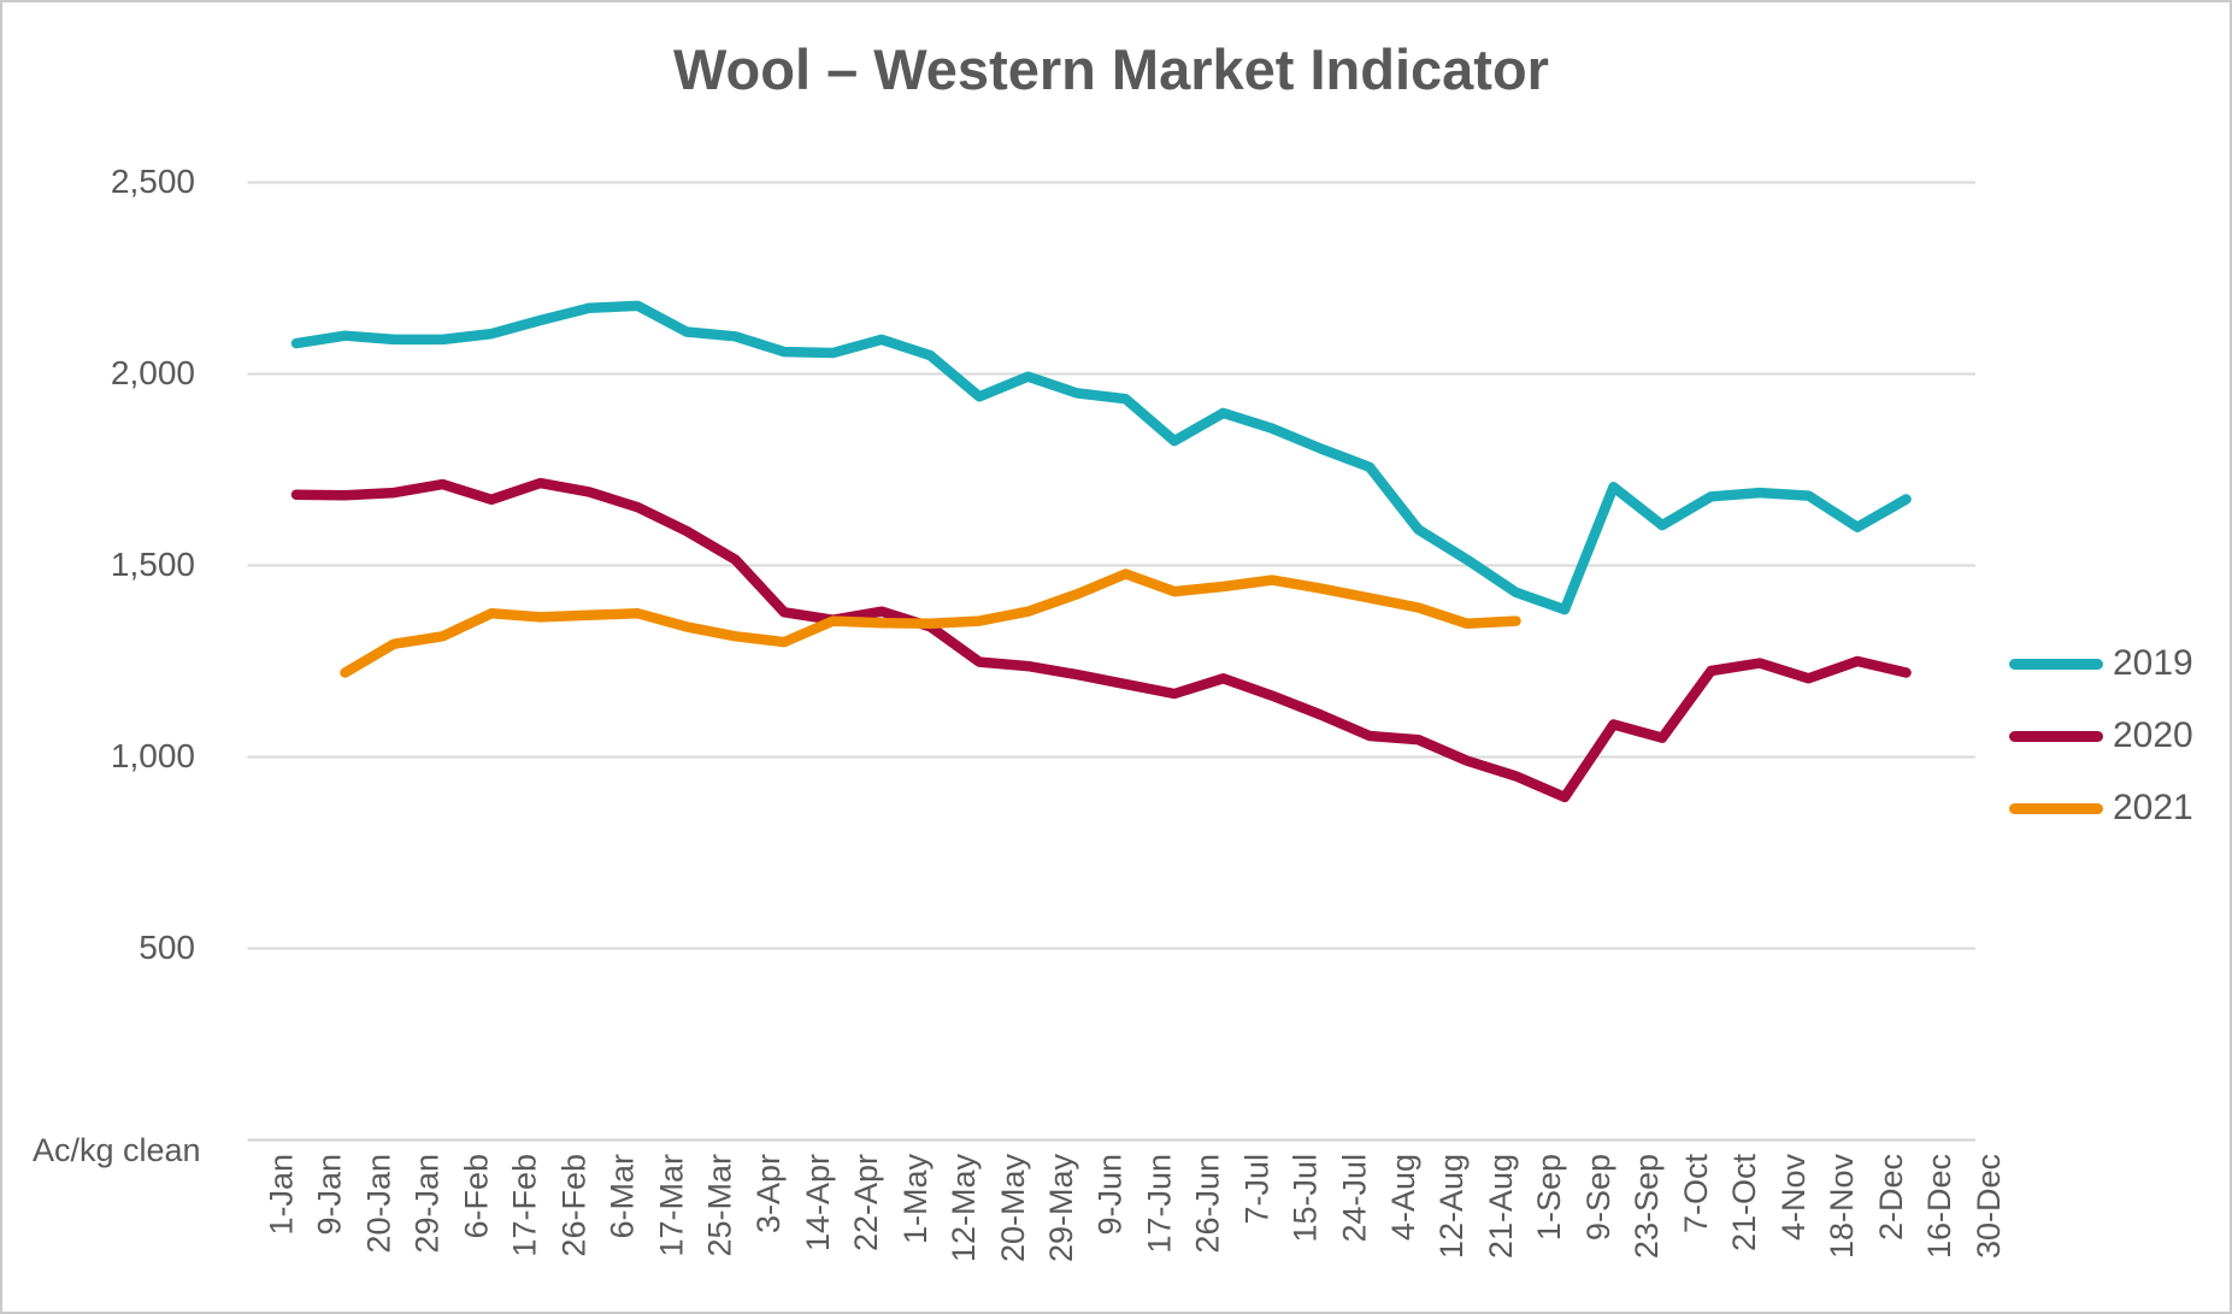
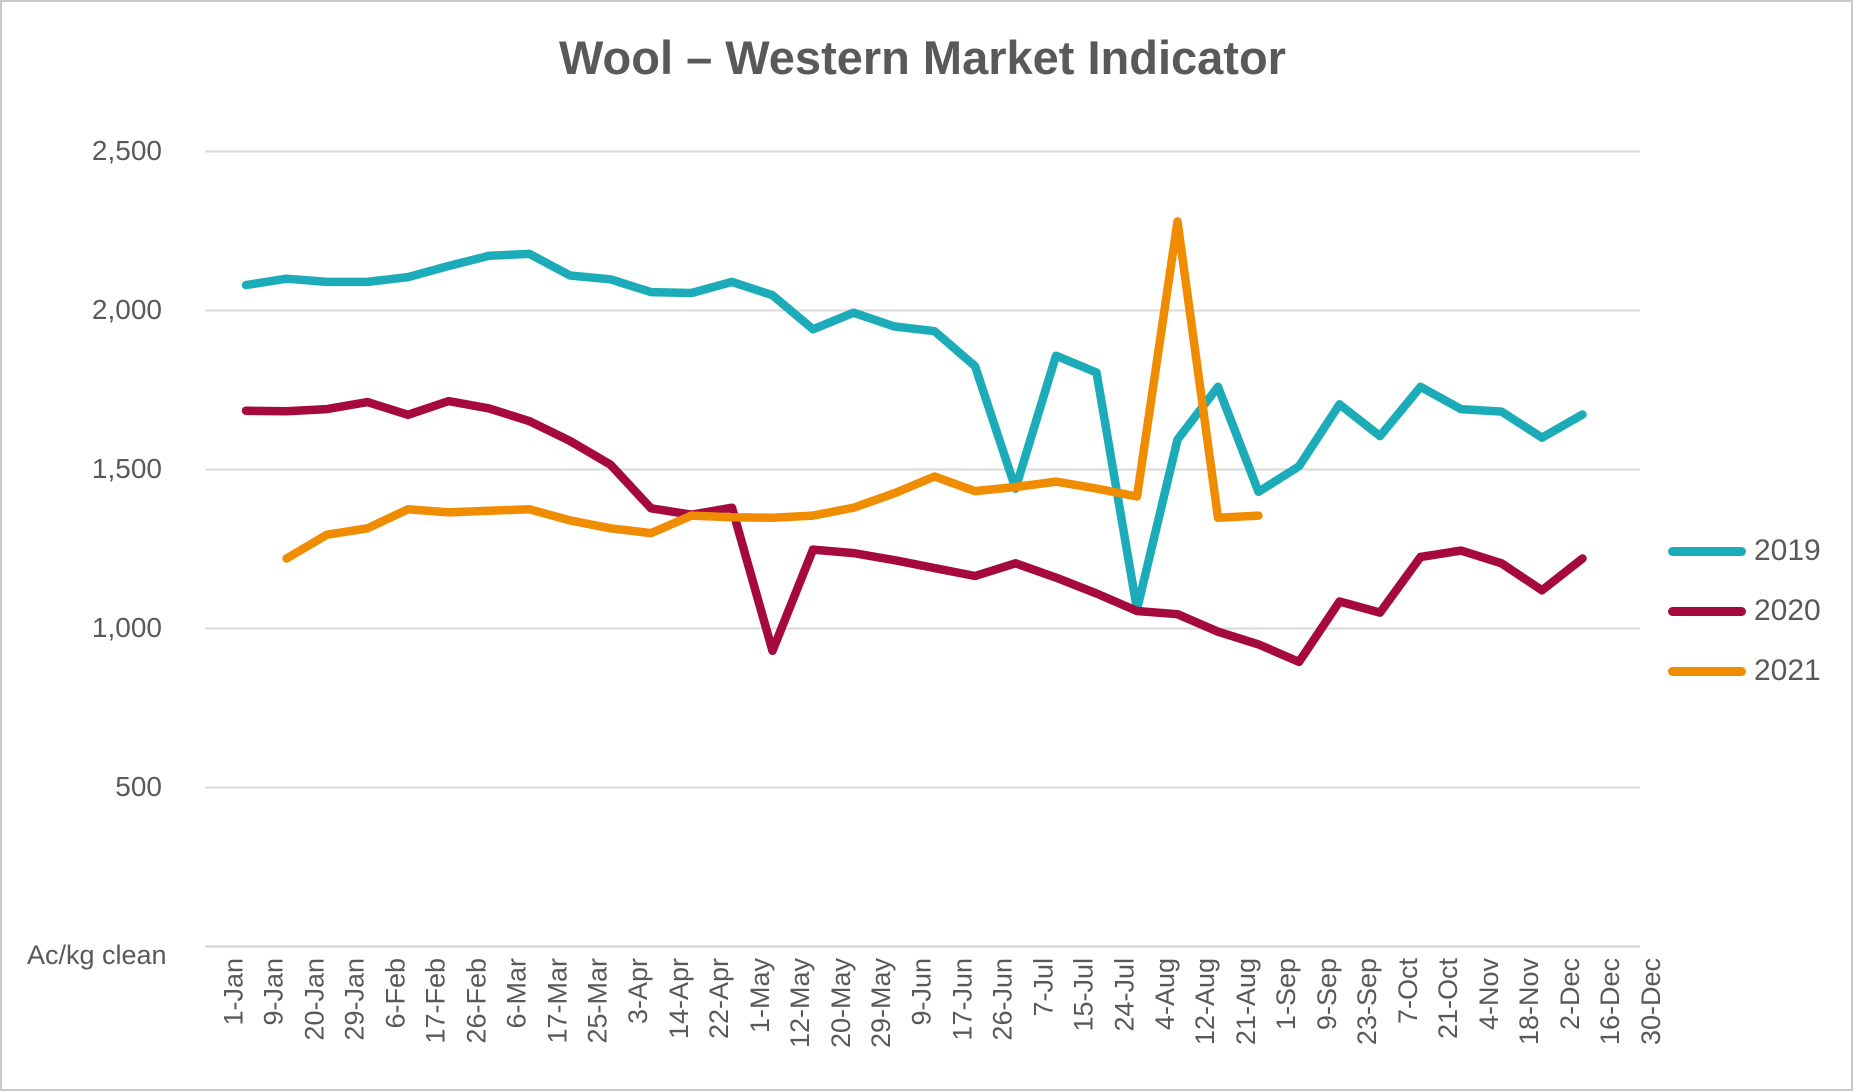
2020/12-May: 1340 -> 930
2019/7-Jul: 1900 -> 1440
2019/4-Aug: 1760 -> 1060
2021/12-Aug: 1390 -> 2280
2019/21-Aug: 1520 -> 1760
2019/9-Sep: 1380 -> 1510
2019/21-Oct: 1680 -> 1760
2020/2-Dec: 1250 -> 1120
